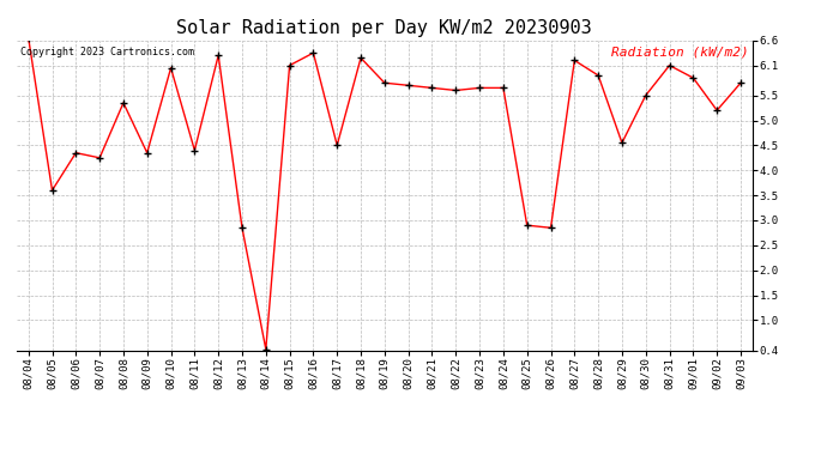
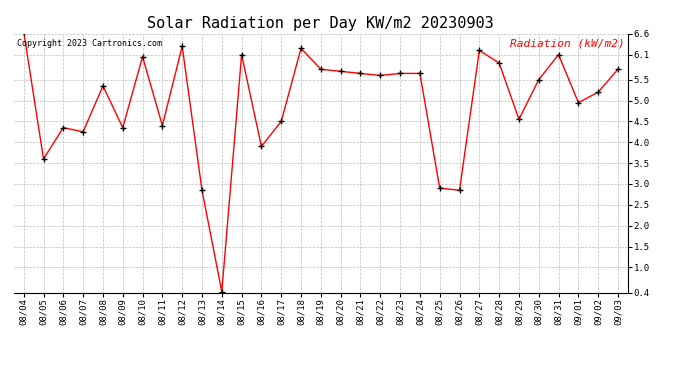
08/16: 6.35 -> 3.90
09/01: 5.85 -> 4.95
